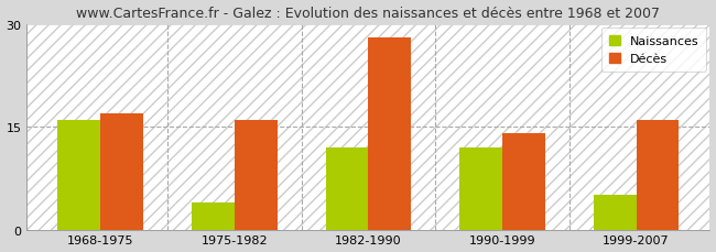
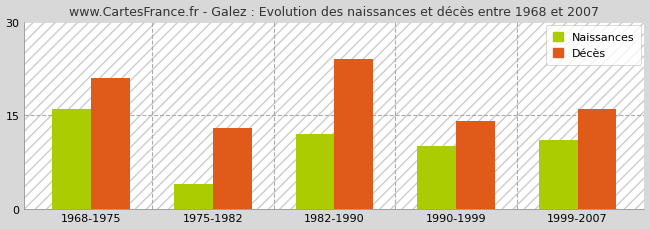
Décès/1968-1975: 17 -> 21
Décès/1975-1982: 16 -> 13
Décès/1982-1990: 28 -> 24
Naissances/1990-1999: 12 -> 10
Naissances/1999-2007: 5 -> 11
